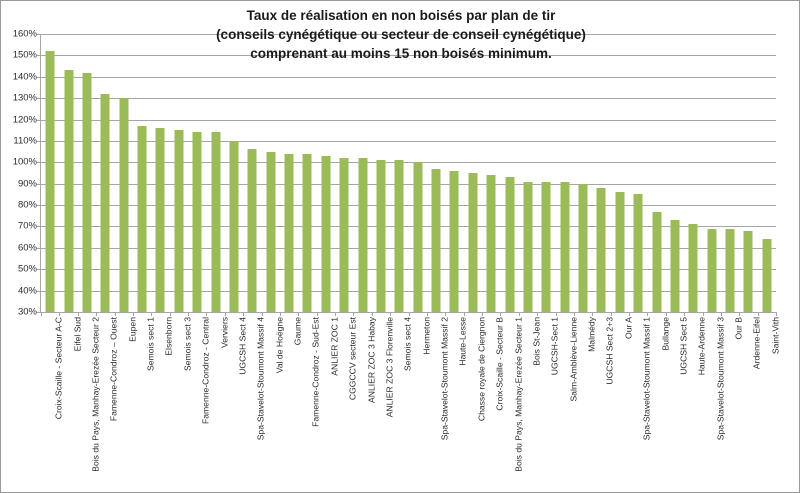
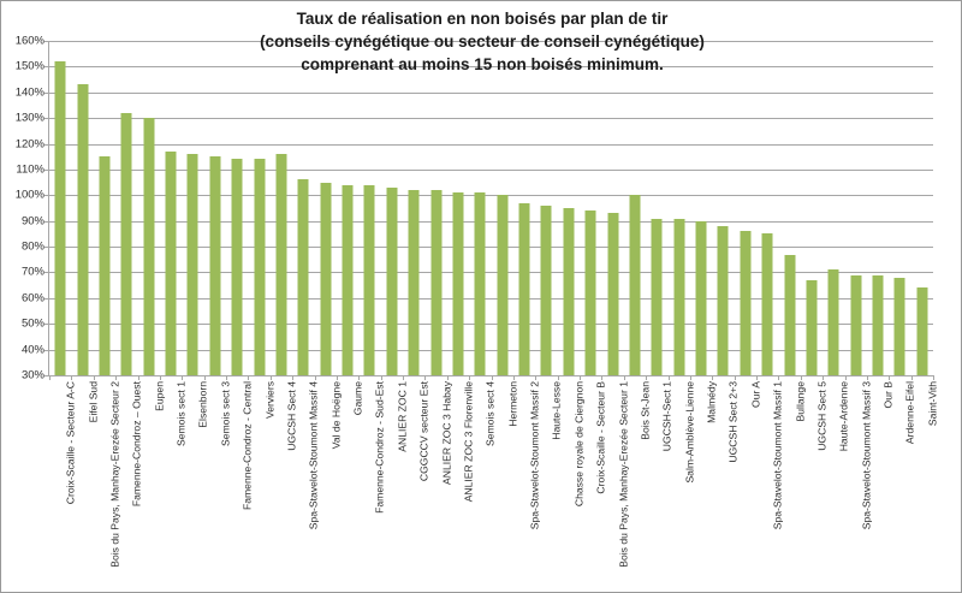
Bois du Pays, Manhay-Erezée Secteur 2: 142% -> 115%
UGCSH Sect 4: 110% -> 116%
Bois St-Jean: 91% -> 100%
UGCSH Sect 5: 73% -> 67%
